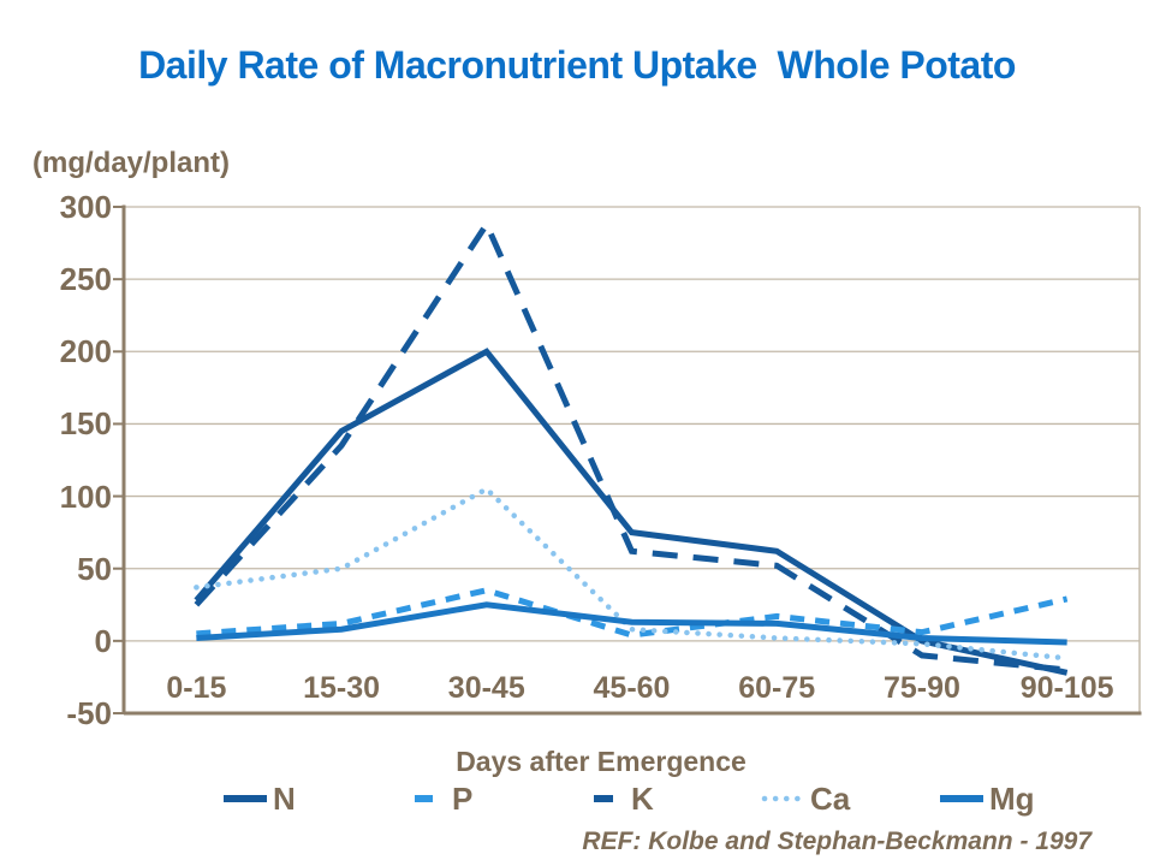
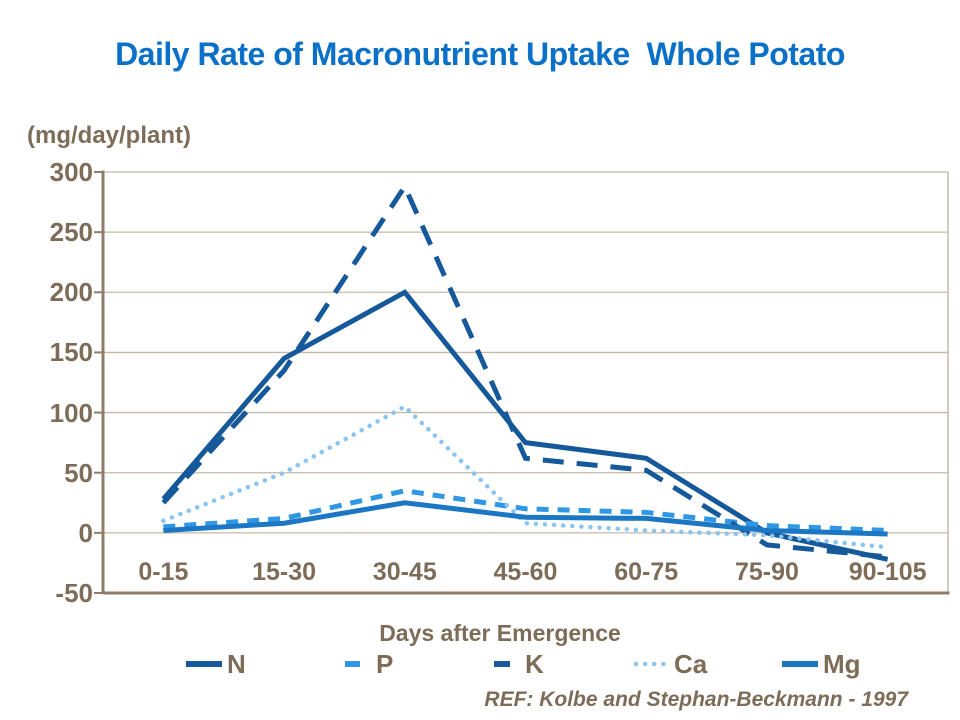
Ca/0-15: 37 -> 10
P/45-60: 4 -> 20
P/90-105: 29 -> 2
